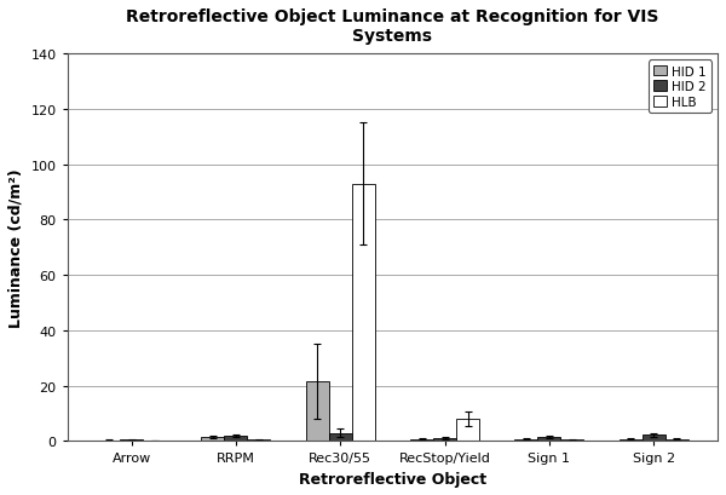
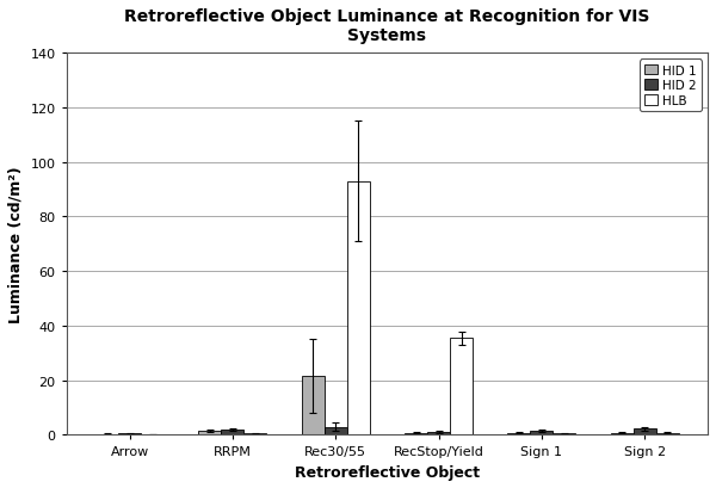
HLB/RecStop/Yield: 8.0 -> 35.5
